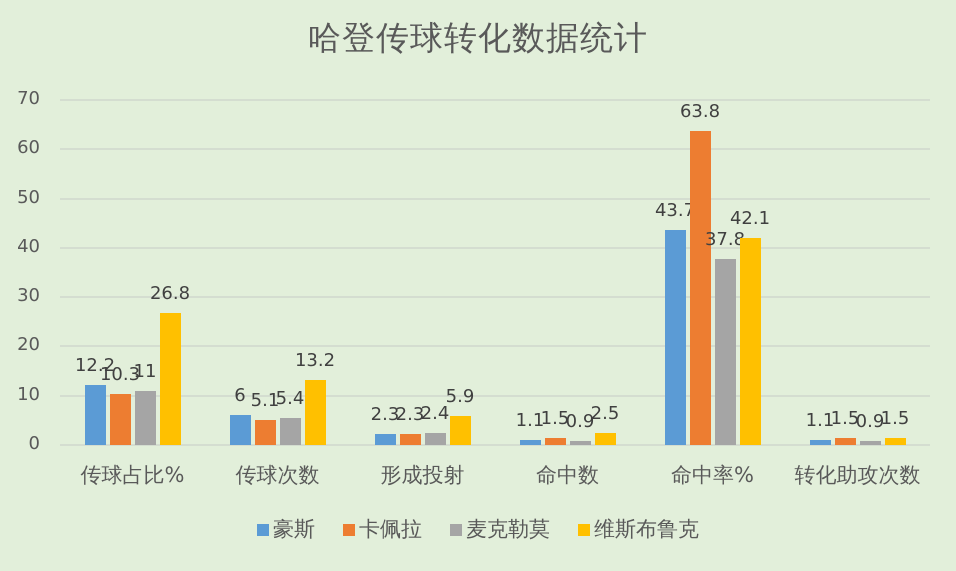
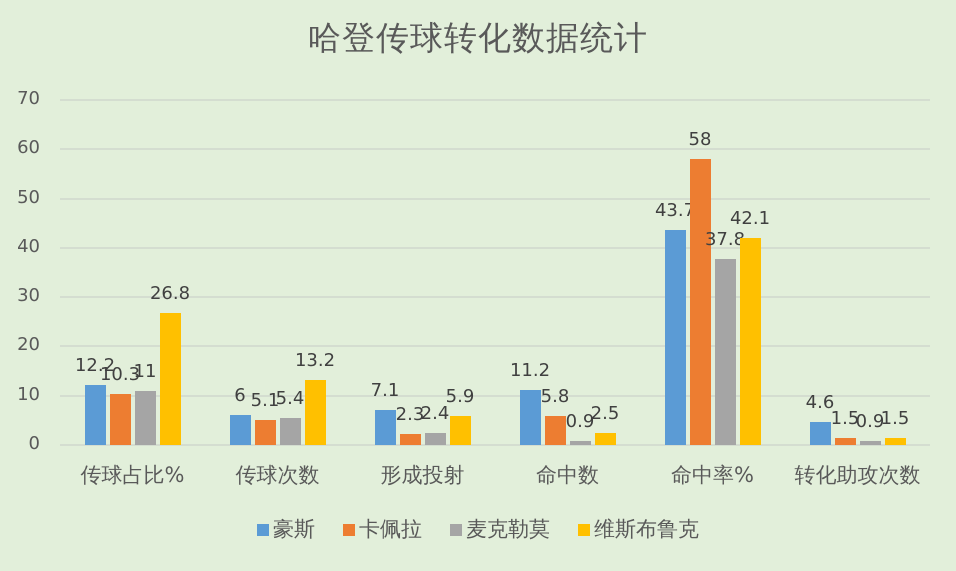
豪斯/形成投射: 2.3 -> 7.1
豪斯/命中数: 1.1 -> 11.2
卡佩拉/命中数: 1.5 -> 5.8
卡佩拉/命中率%: 63.8 -> 58
豪斯/转化助攻次数: 1.1 -> 4.6
